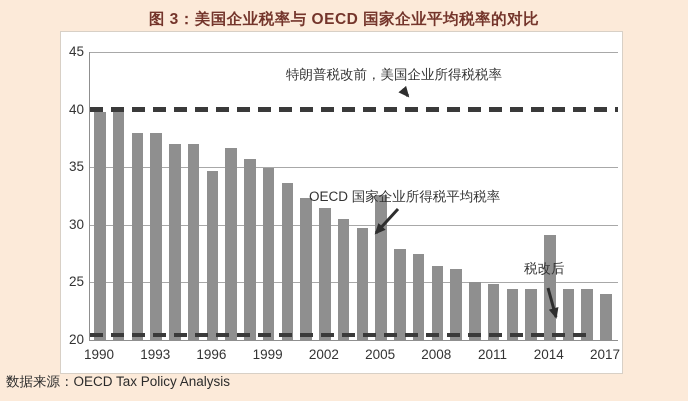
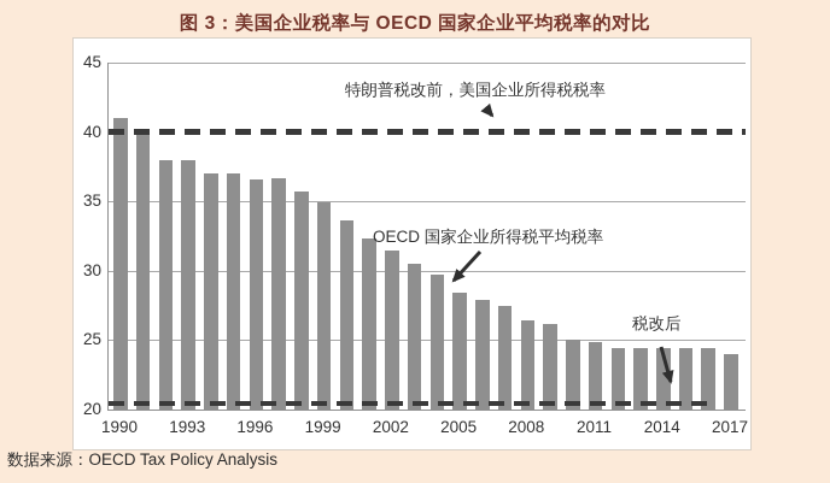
1990: 39.8 -> 41.0
1996: 34.7 -> 36.6
2005: 32.6 -> 28.4
2014: 29.1 -> 24.4
